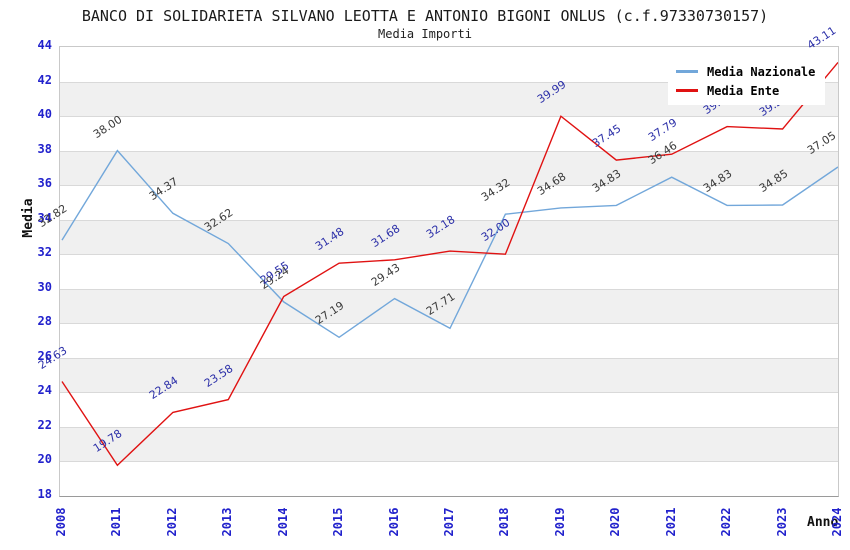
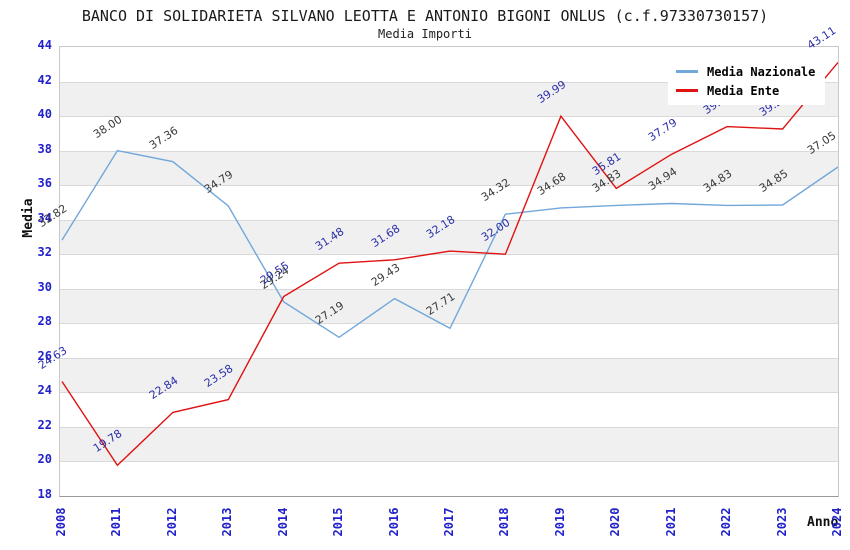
Media Nazionale/2012: 34.37 -> 37.36
Media Nazionale/2013: 32.62 -> 34.79
Media Ente/2020: 37.45 -> 35.81
Media Nazionale/2021: 36.46 -> 34.94
